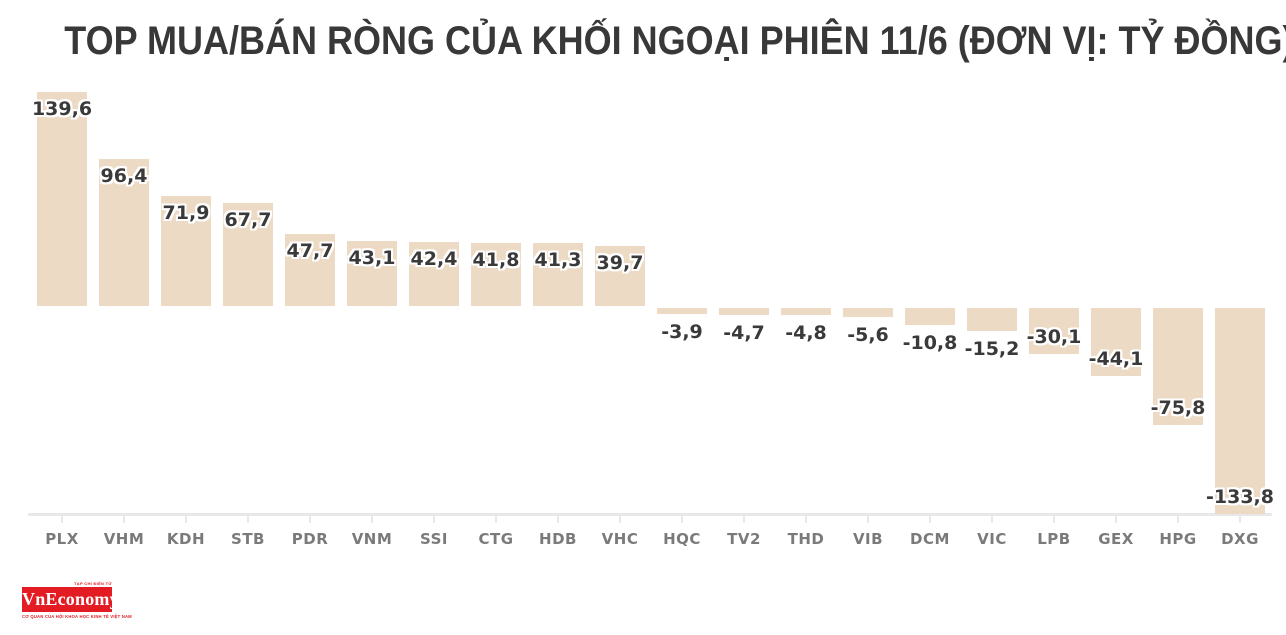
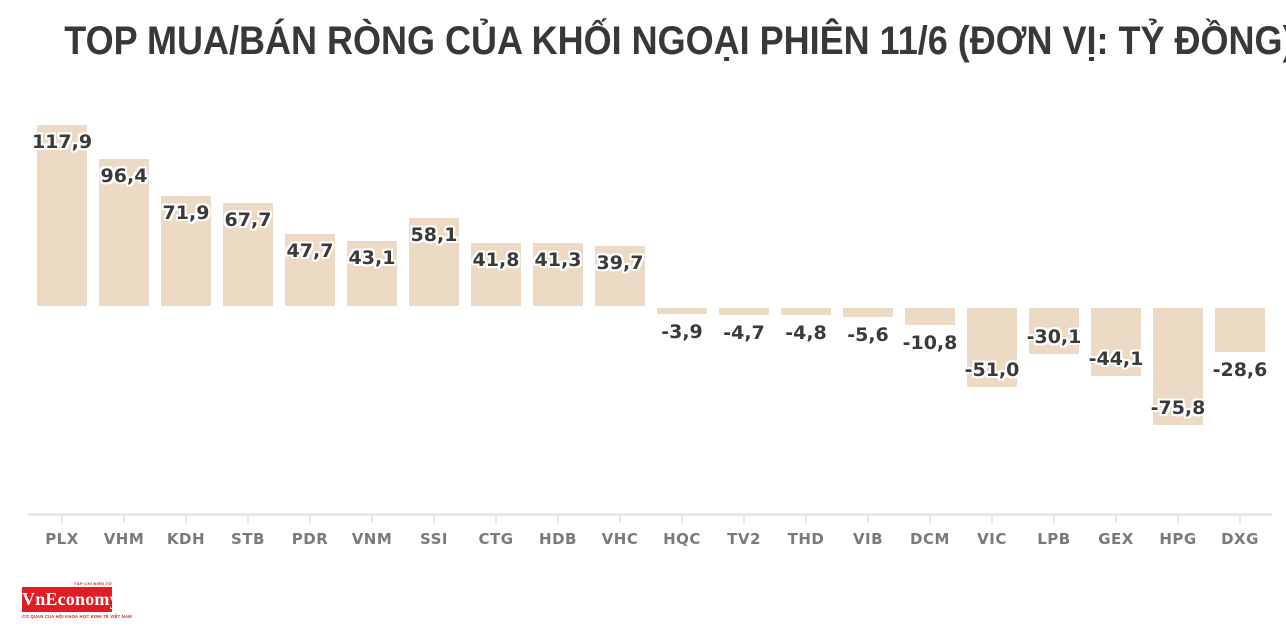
PLX: 139,6 -> 117,9
SSI: 42,4 -> 58,1
VIC: -15,2 -> -51,0
DXG: -133,8 -> -28,6
